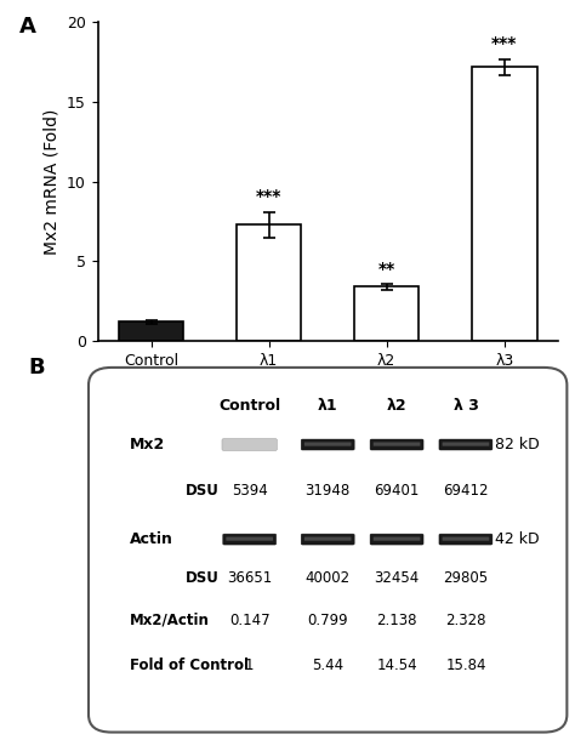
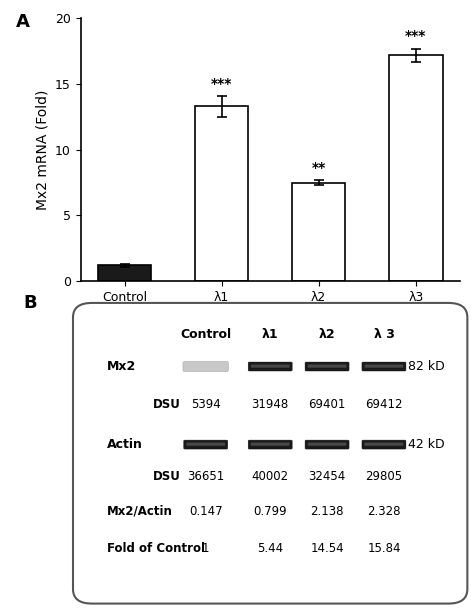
λ1: 7.3 -> 13.3
λ2: 3.4 -> 7.5
